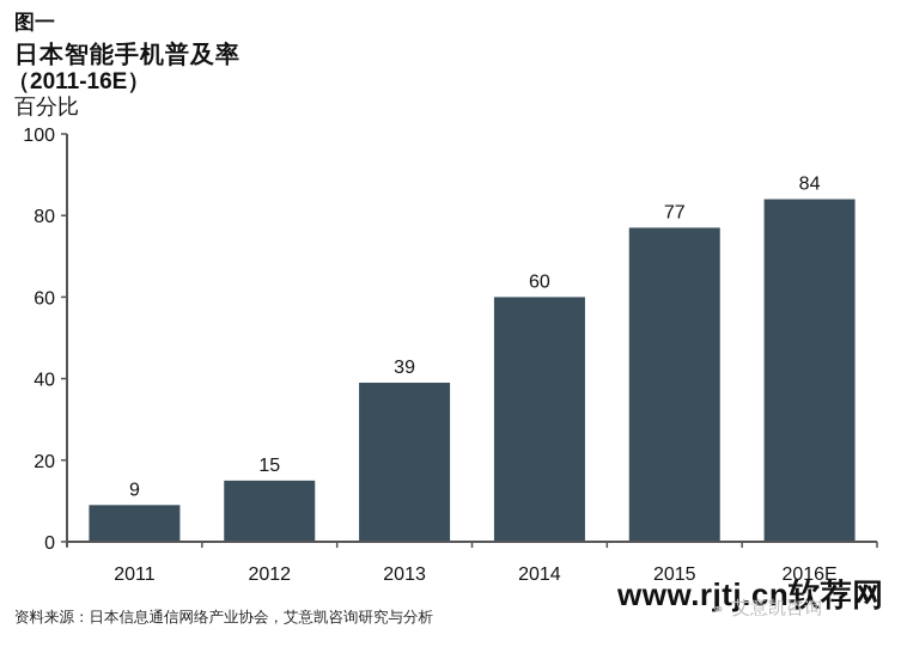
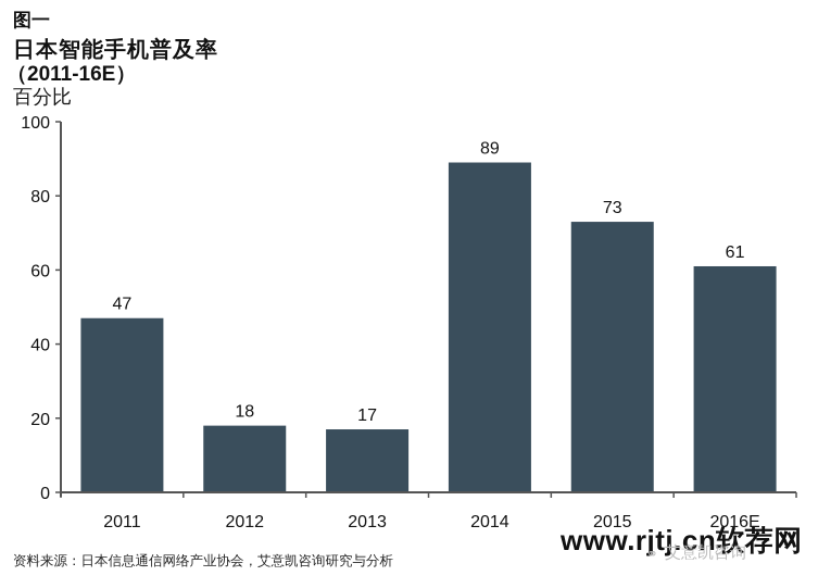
2011: 9 -> 47
2012: 15 -> 18
2013: 39 -> 17
2014: 60 -> 89
2015: 77 -> 73
2016E: 84 -> 61
